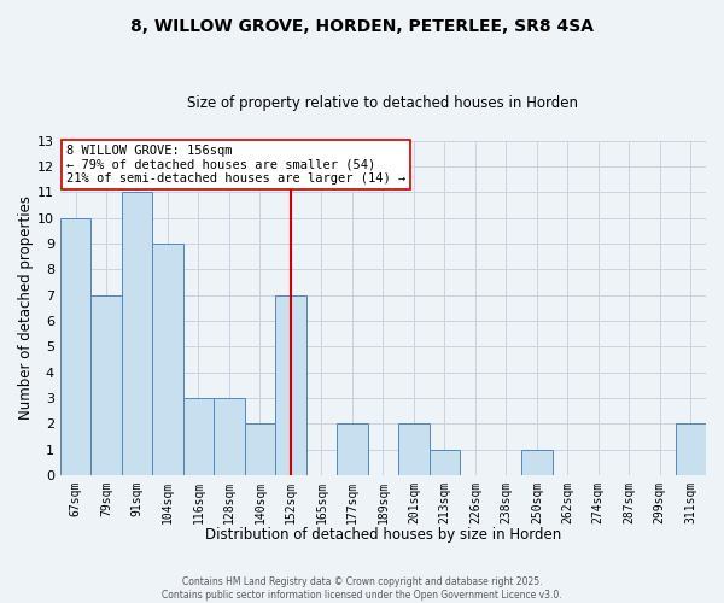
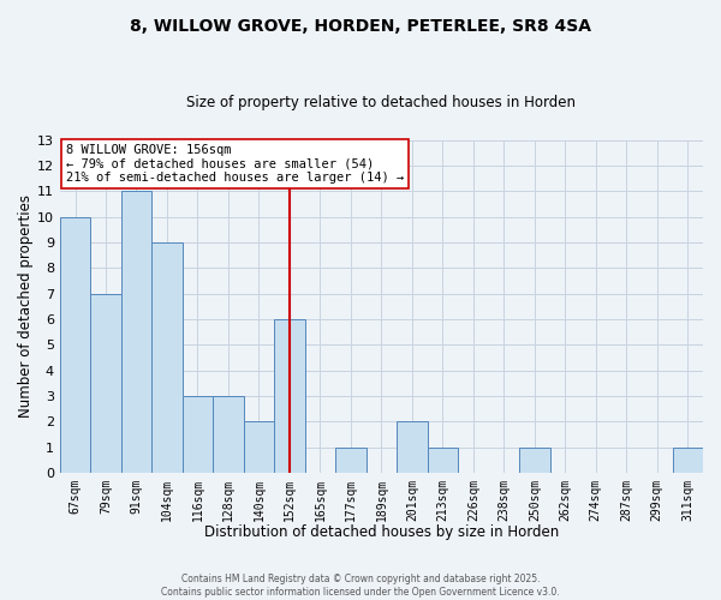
152sqm: 7 -> 6
177sqm: 2 -> 1
311sqm: 2 -> 1
